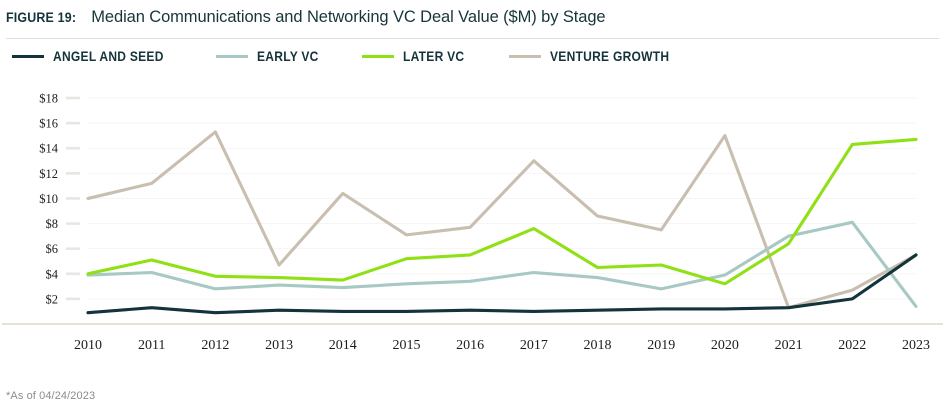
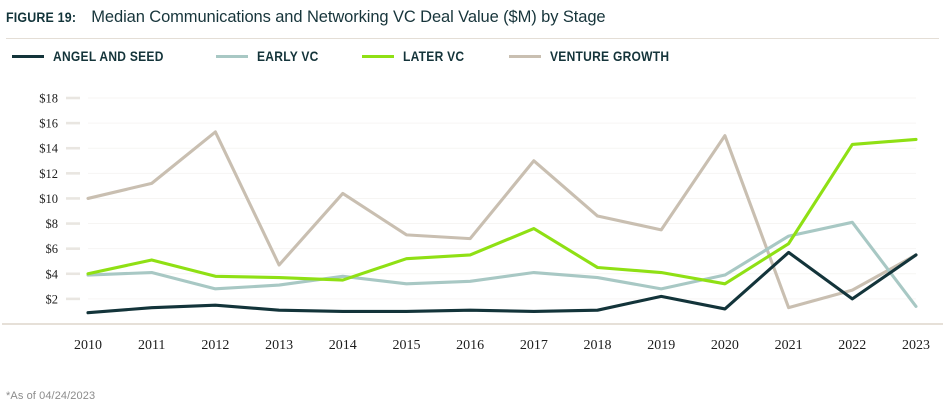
ANGEL AND SEED/2012: $0.9 -> $1.5
EARLY VC/2014: $2.9 -> $3.8
VENTURE GROWTH/2016: $7.7 -> $6.8
ANGEL AND SEED/2019: $1.2 -> $2.2
LATER VC/2019: $4.7 -> $4.1
ANGEL AND SEED/2021: $1.3 -> $5.7
